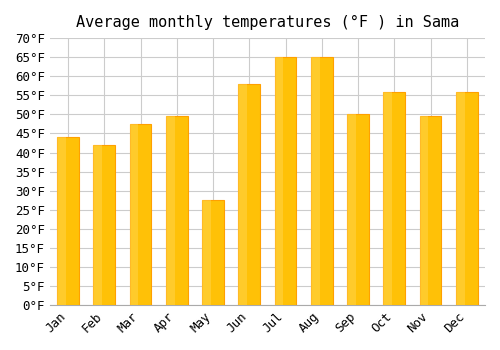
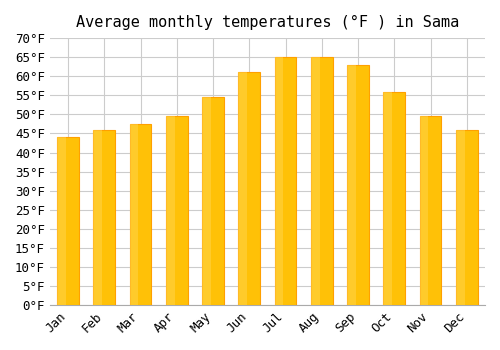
Feb: 42.0°F -> 46.0°F
May: 27.5°F -> 54.5°F
Jun: 58.0°F -> 61.0°F
Sep: 50.0°F -> 63.0°F
Dec: 56.0°F -> 46.0°F
